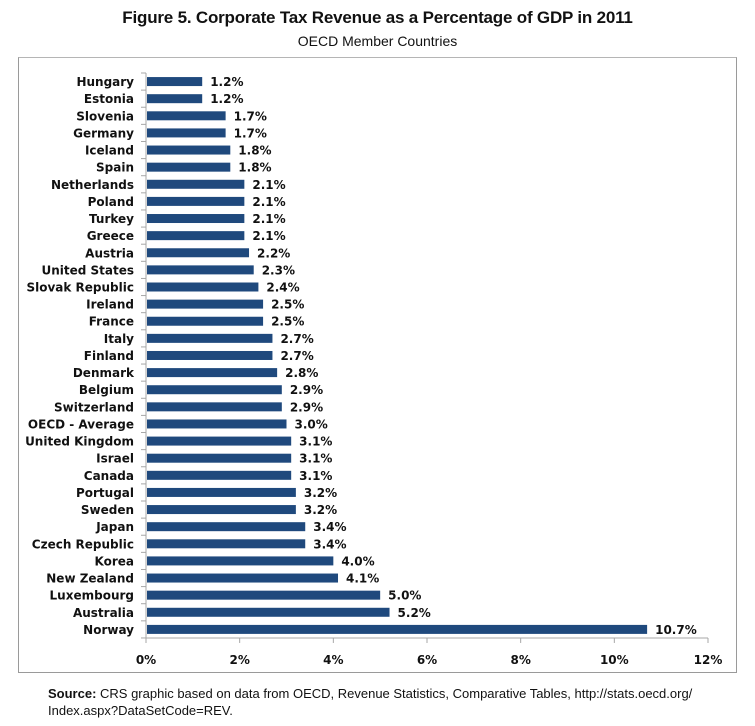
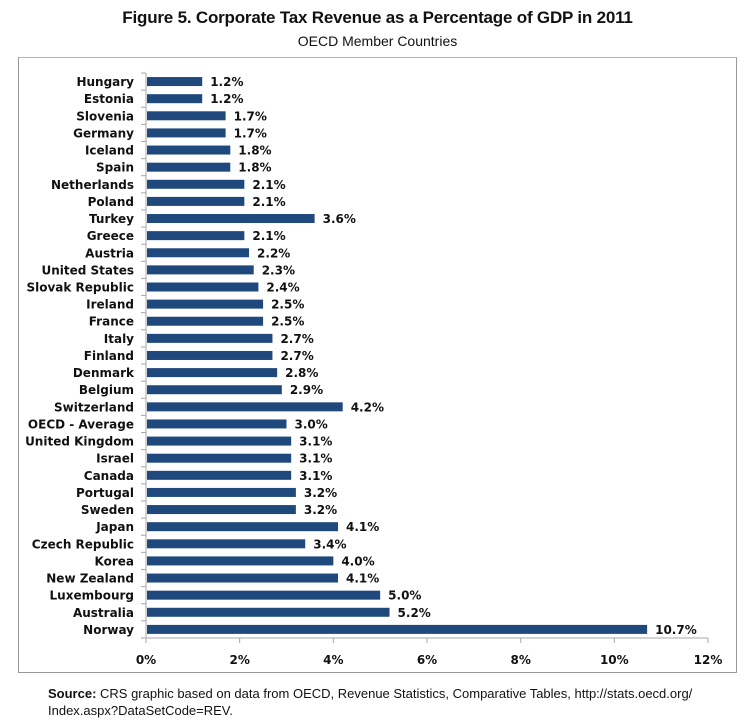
Turkey: 2.1% -> 3.6%
Switzerland: 2.9% -> 4.2%
Japan: 3.4% -> 4.1%
